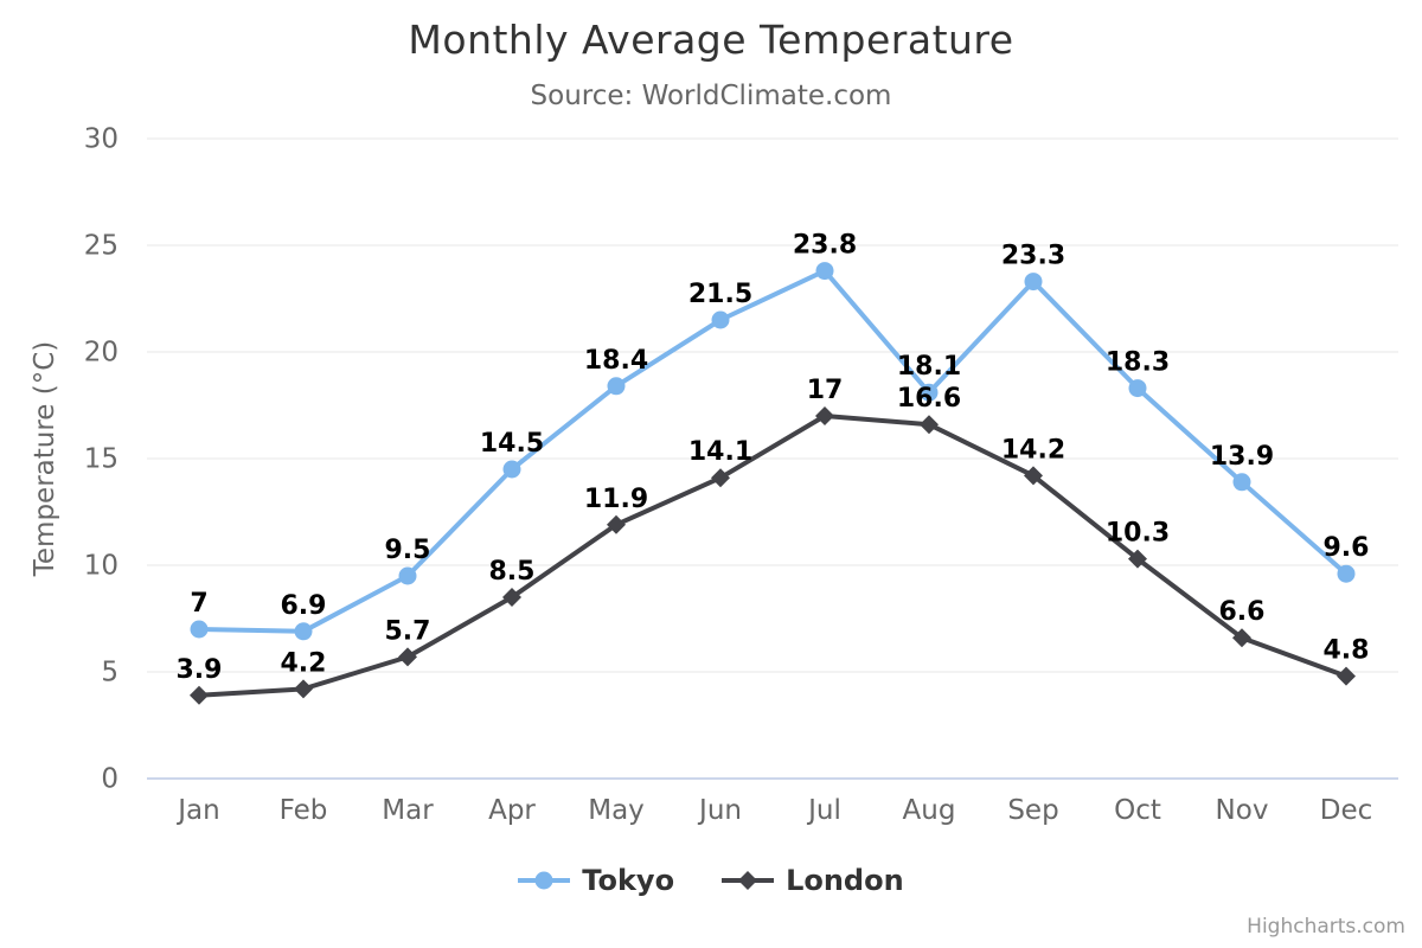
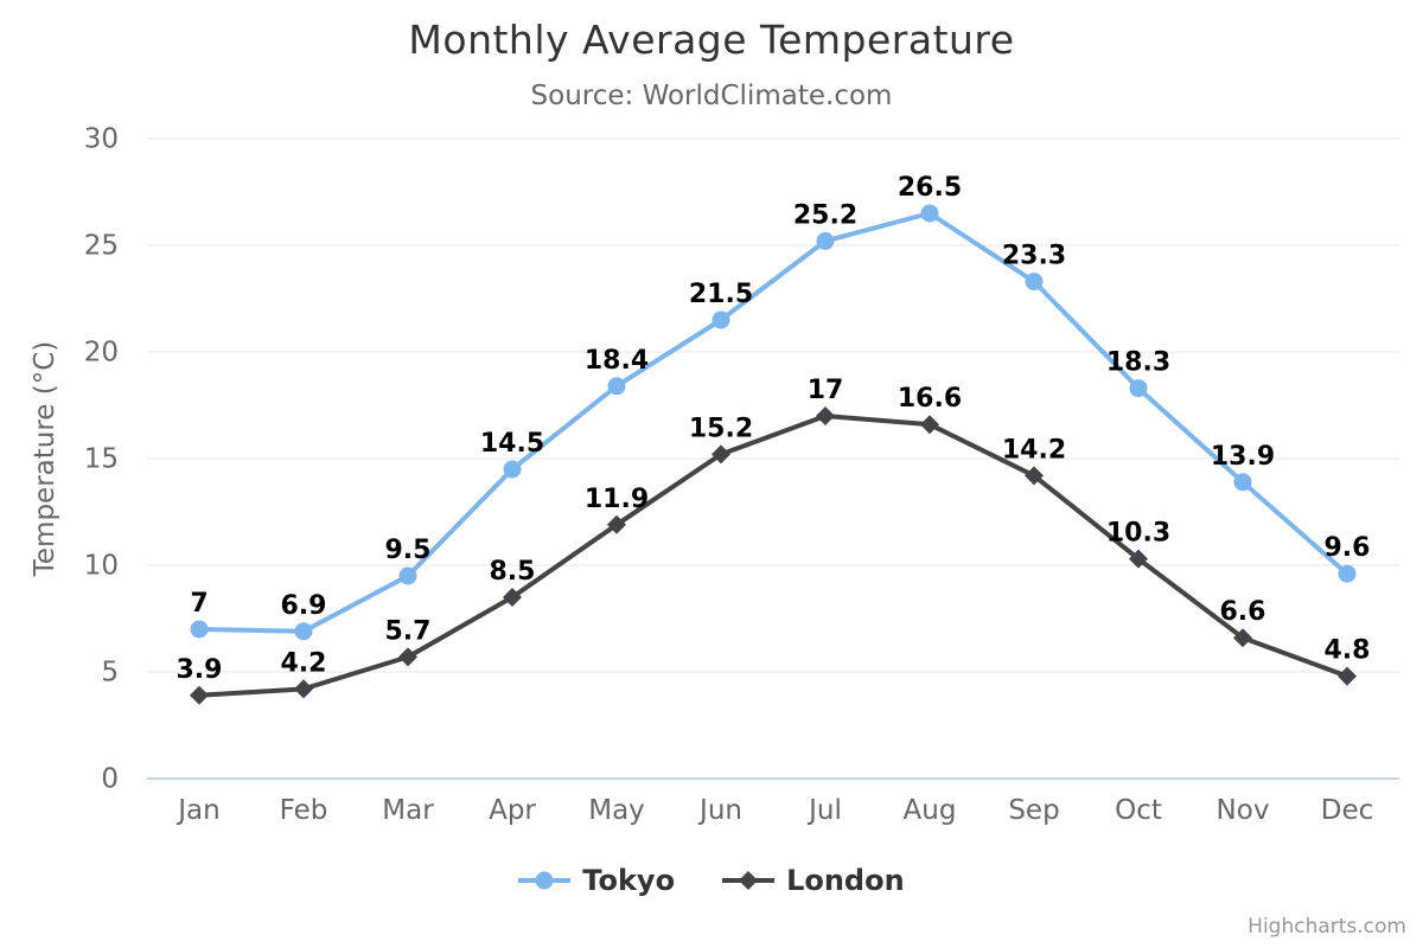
London/Jun: 14.1 -> 15.2
Tokyo/Jul: 23.8 -> 25.2
Tokyo/Aug: 18.1 -> 26.5
